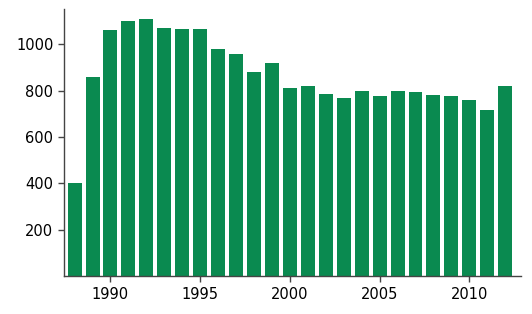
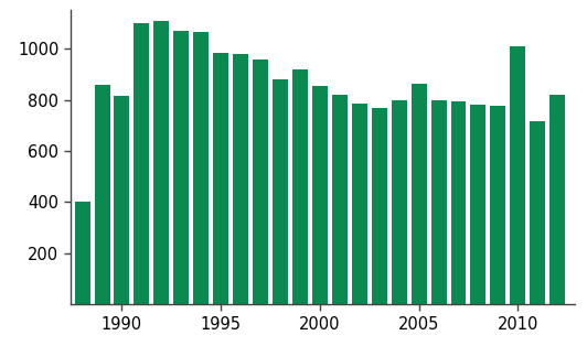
1990: 1060 -> 815
1995: 1065 -> 985
2000: 810 -> 855
2005: 775 -> 865
2010: 760 -> 1010
